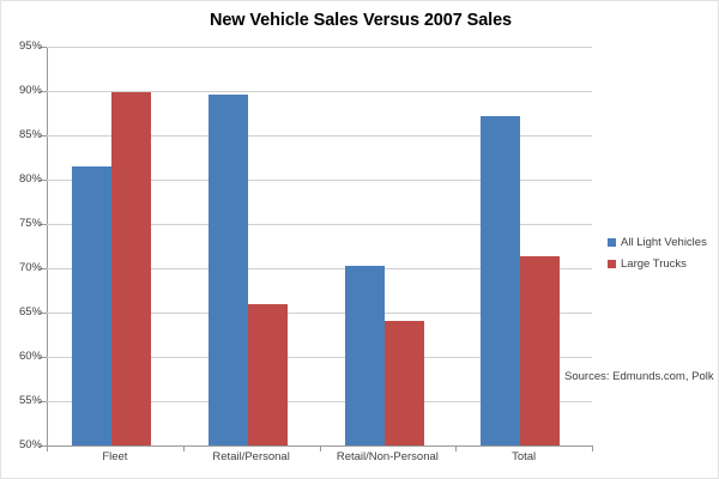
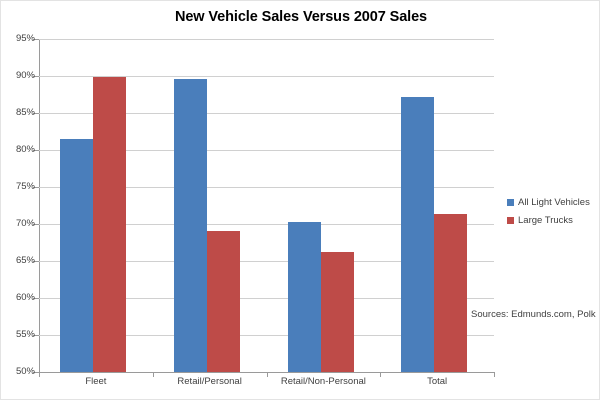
Large Trucks/Retail/Personal: 66% -> 69%
Large Trucks/Retail/Non-Personal: 64% -> 66%
